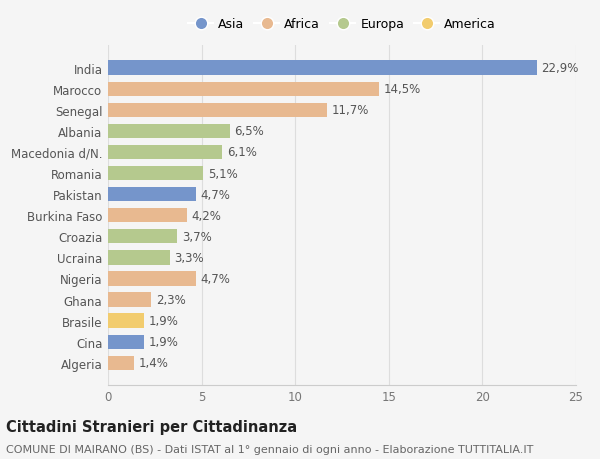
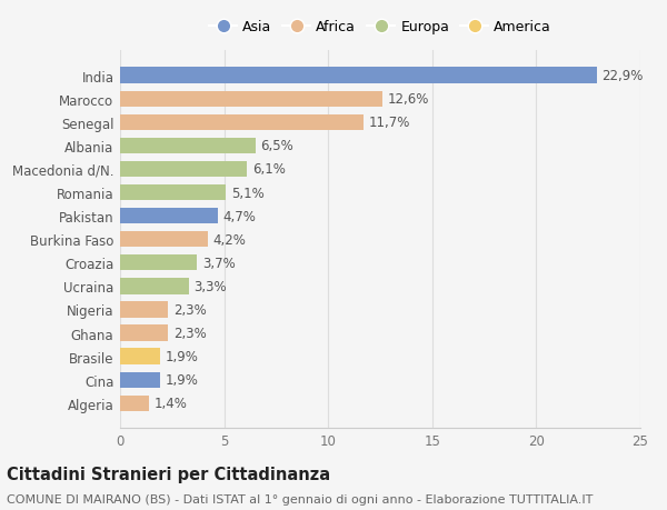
Marocco: 14,5% -> 12,6%
Nigeria: 4,7% -> 2,3%
